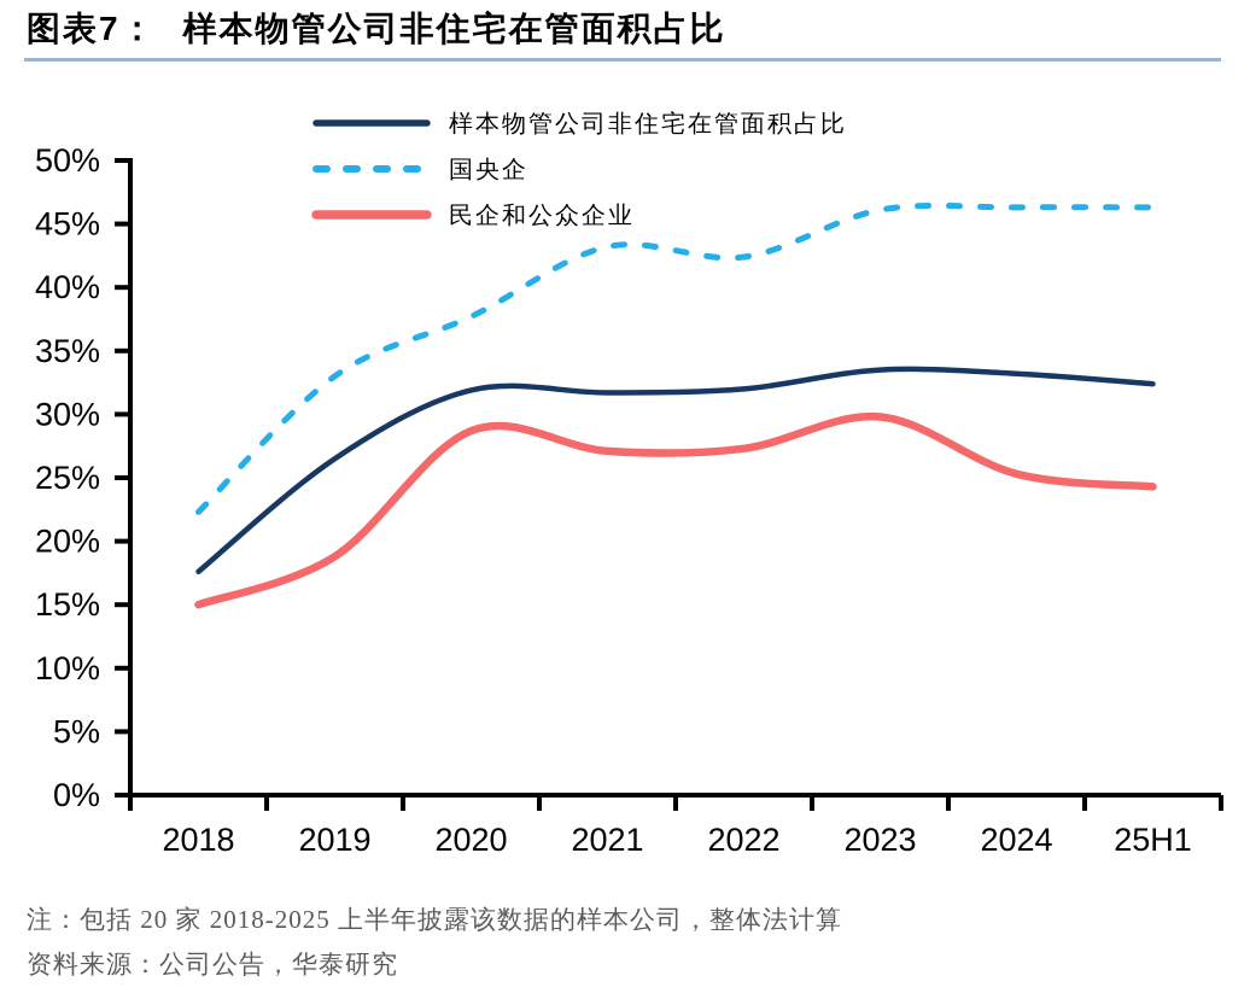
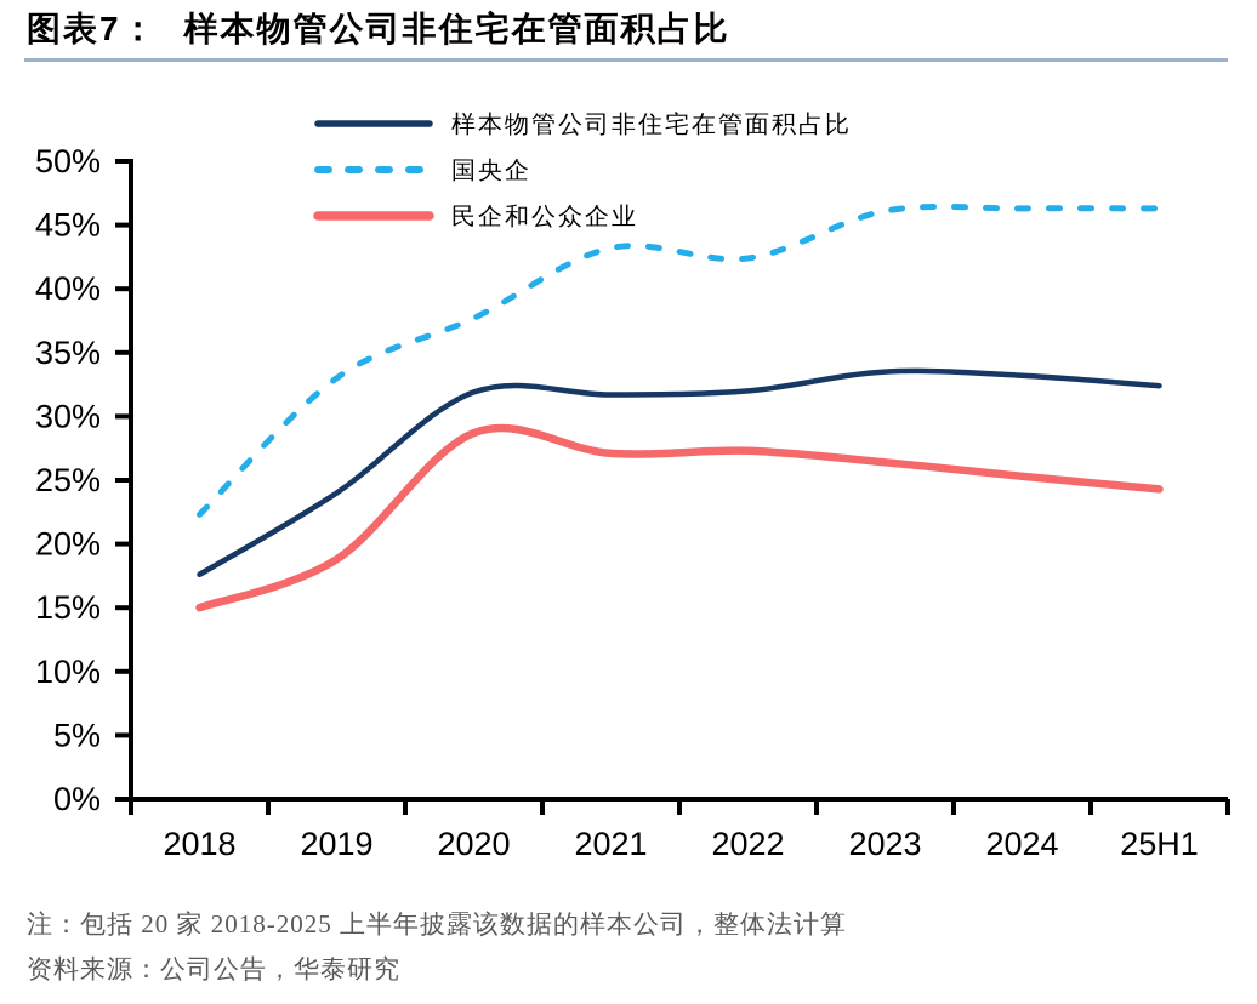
样本物管公司非住宅在管面积占比/2019: 26.5% -> 24.0%
民企和公众企业/2023: 29.8% -> 26.4%
